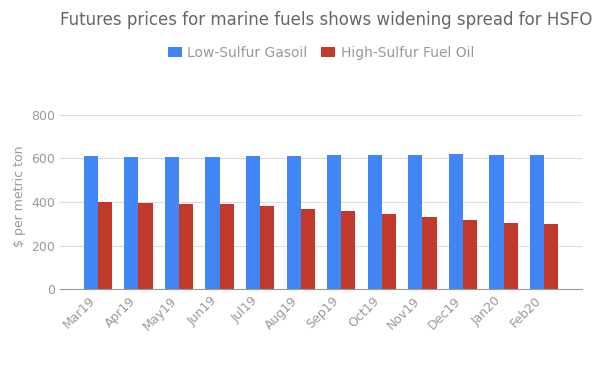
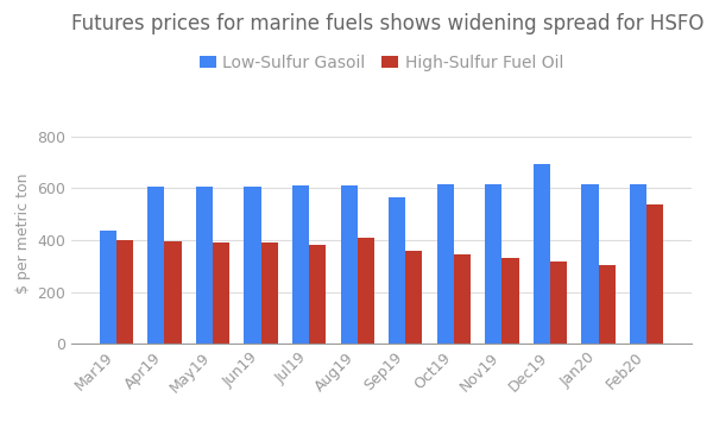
Low-Sulfur Gasoil/Mar19: 610 -> 435
High-Sulfur Fuel Oil/Aug19: 370 -> 410
Low-Sulfur Gasoil/Sep19: 615 -> 565
Low-Sulfur Gasoil/Dec19: 619 -> 695
High-Sulfur Fuel Oil/Feb20: 300 -> 540
